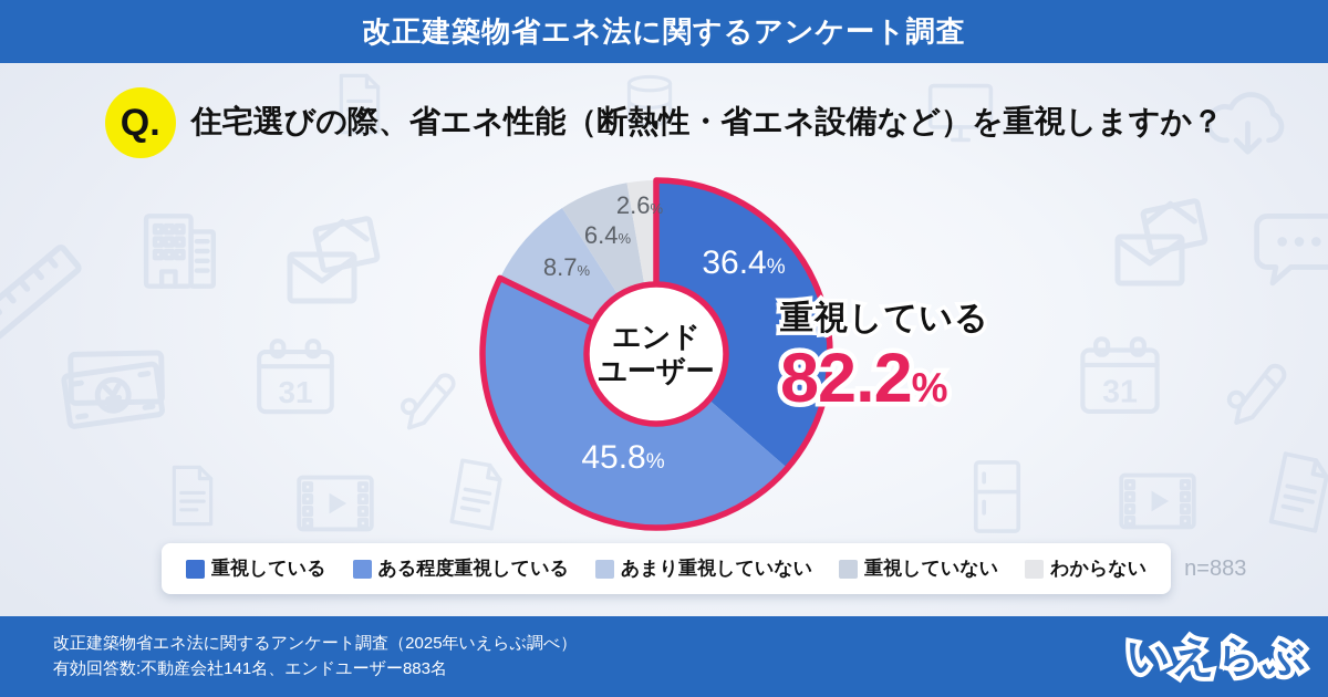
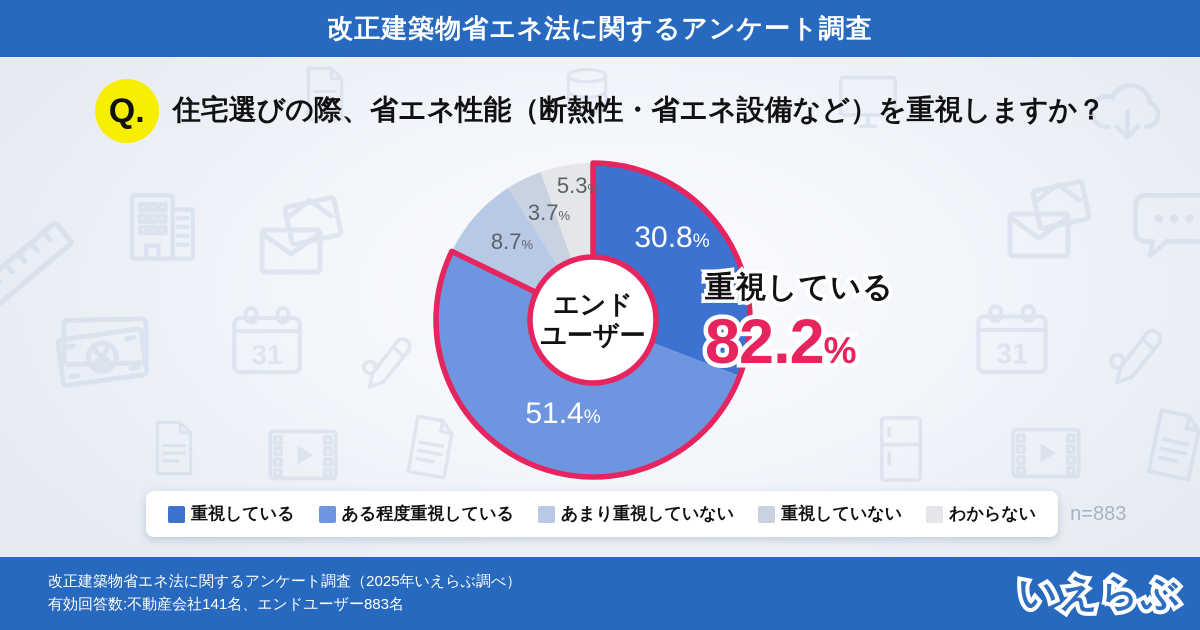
重視している: 36.4 -> 30.8
ある程度重視している: 45.8 -> 51.4
重視していない: 6.4 -> 3.7
わからない: 2.6 -> 5.3
